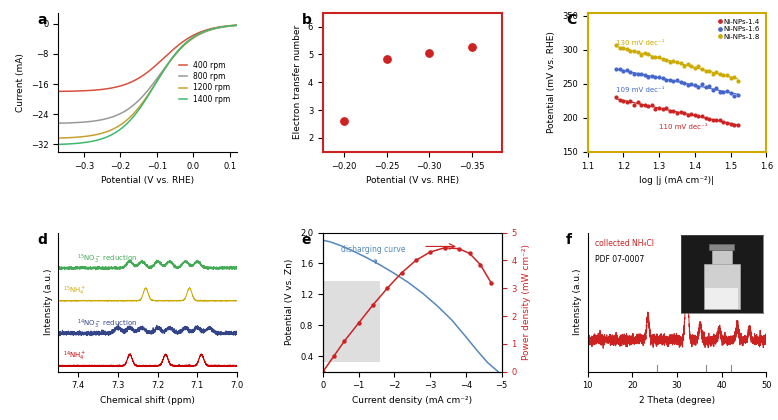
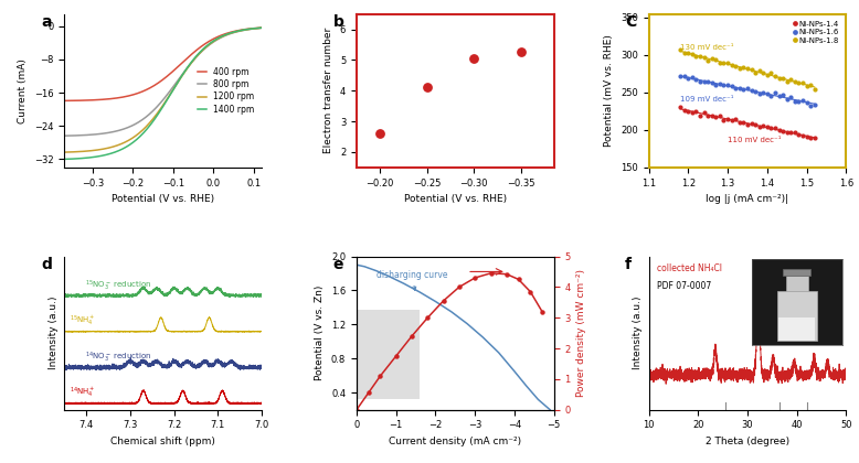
−0.25: 4.85 -> 4.10
